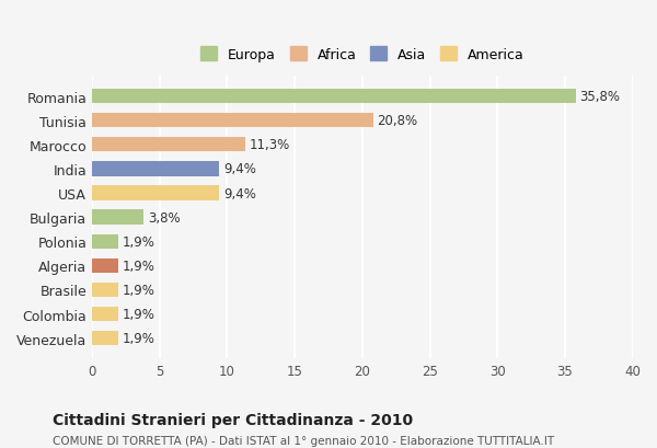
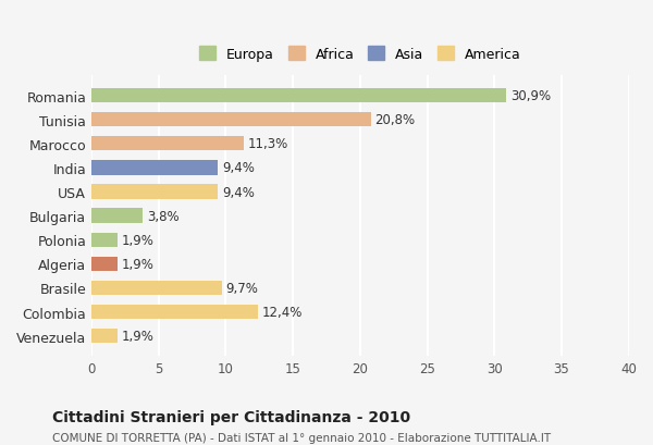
Romania: 35,8% -> 30,9%
Brasile: 1,9% -> 9,7%
Colombia: 1,9% -> 12,4%
